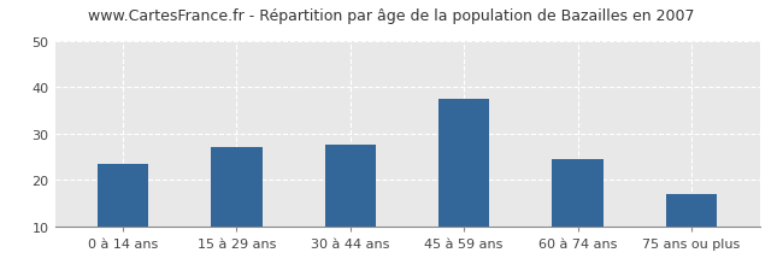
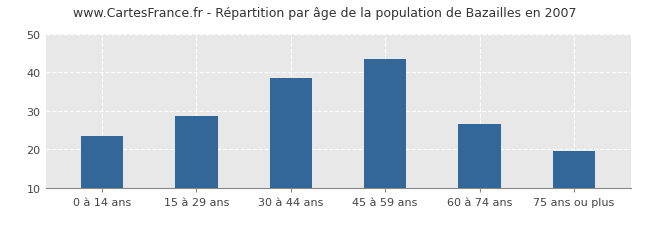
15 à 29 ans: 27.0 -> 28.5
30 à 44 ans: 27.5 -> 38.5
45 à 59 ans: 37.5 -> 43.5
60 à 74 ans: 24.5 -> 26.5
75 ans ou plus: 17.0 -> 19.5
